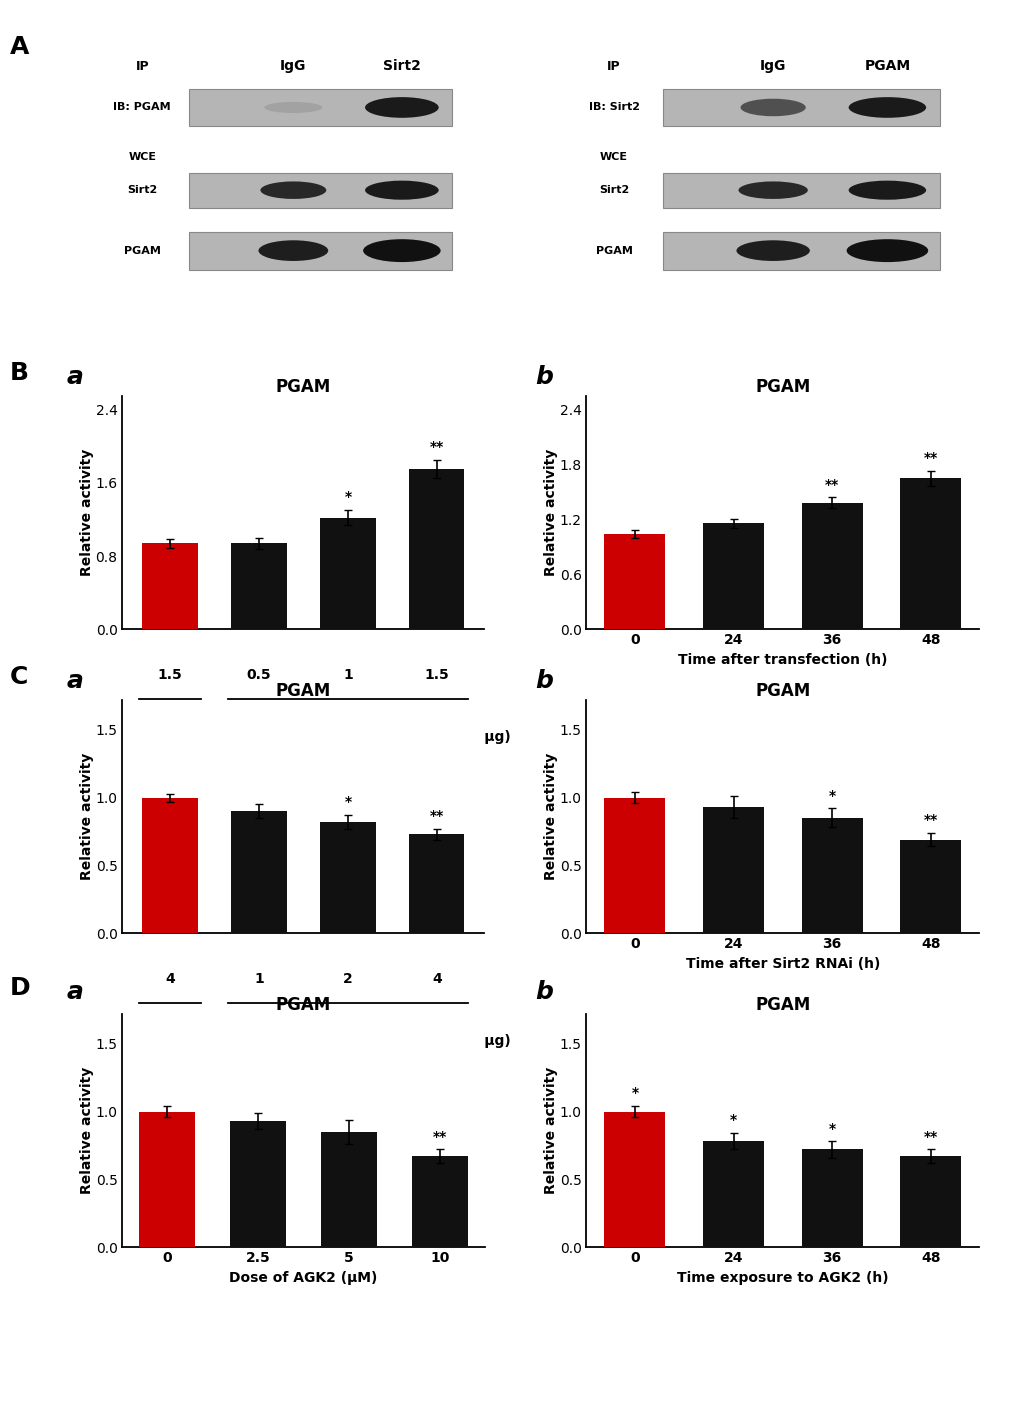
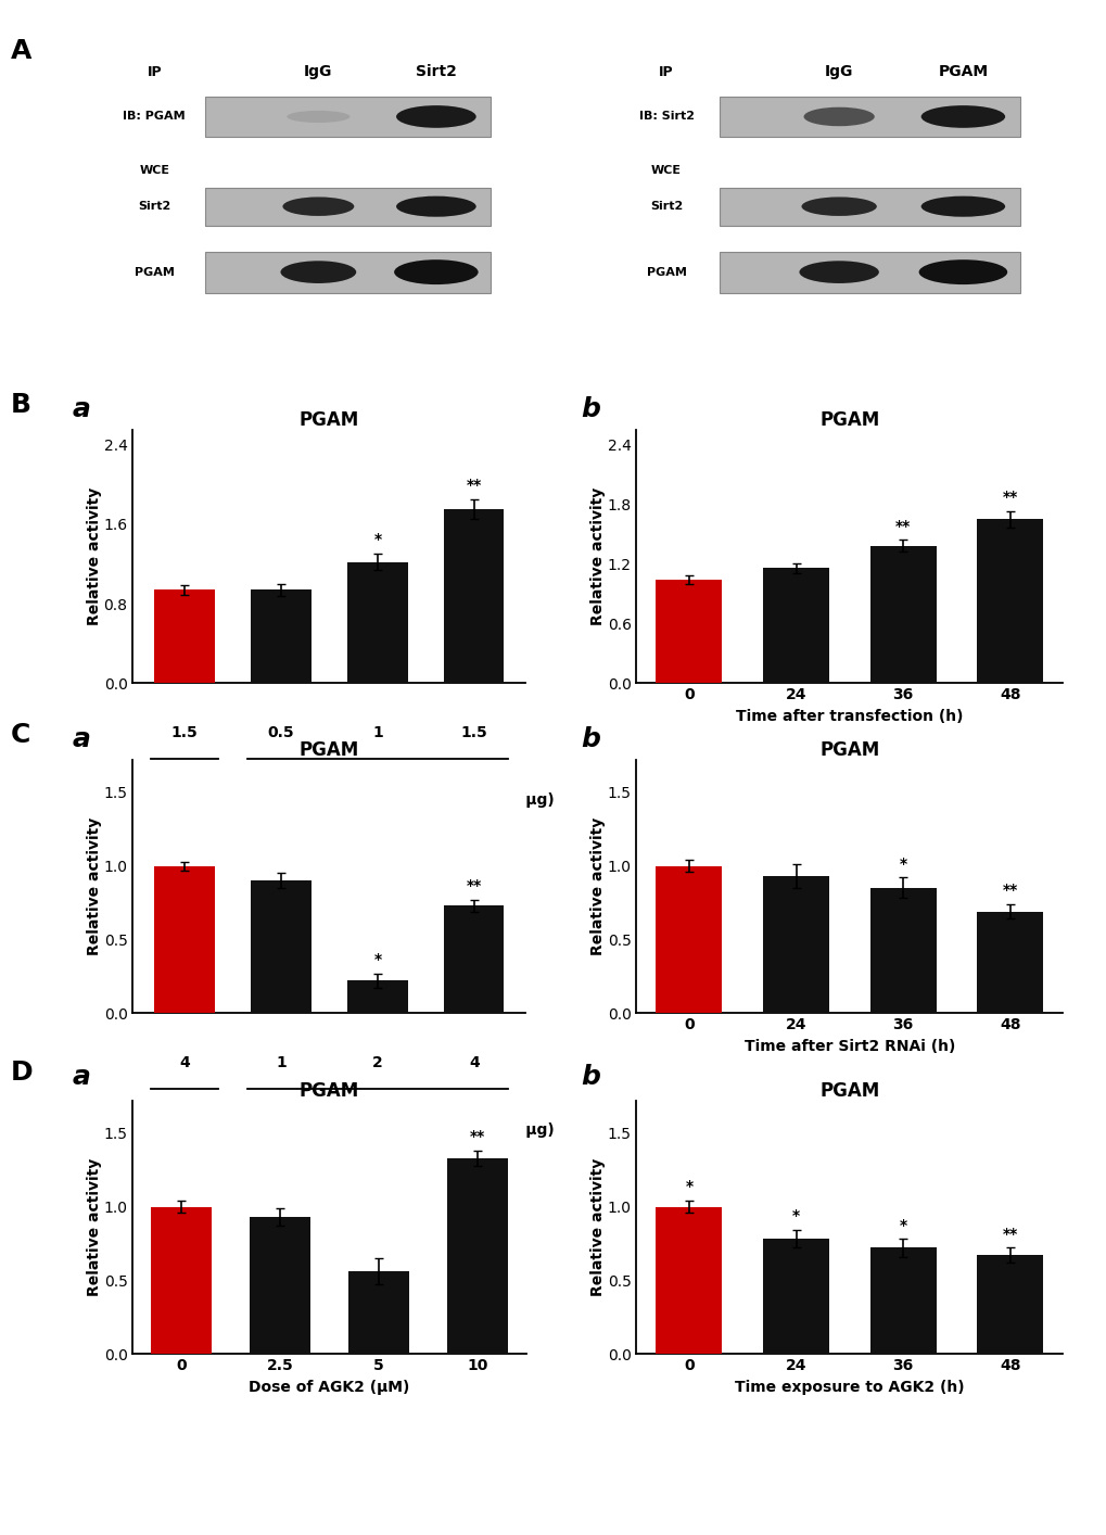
2: 0.82 -> 0.22
5: 0.85 -> 0.56
10: 0.67 -> 1.33
